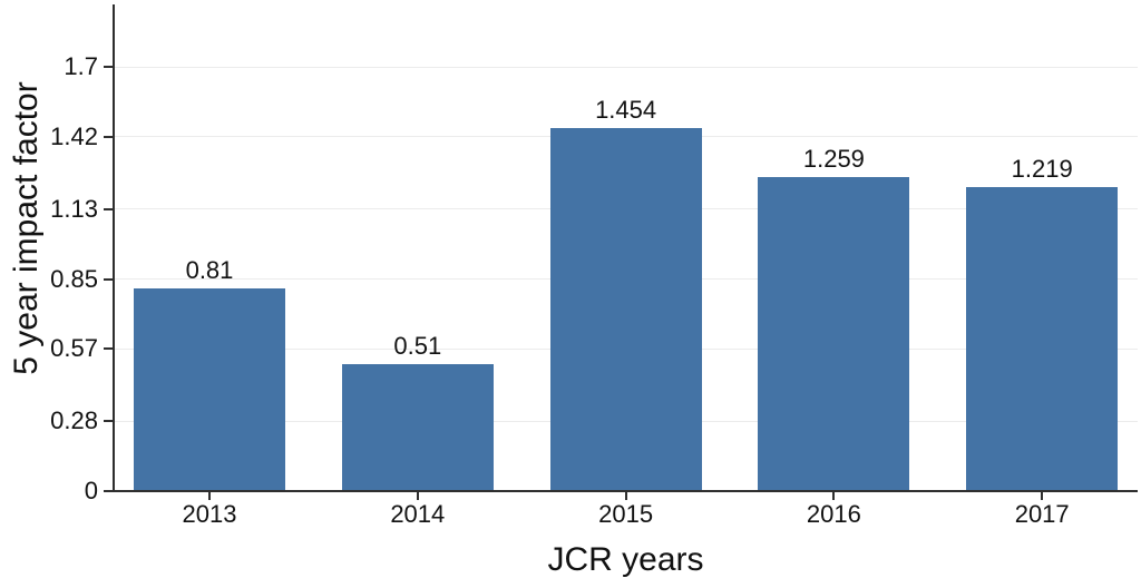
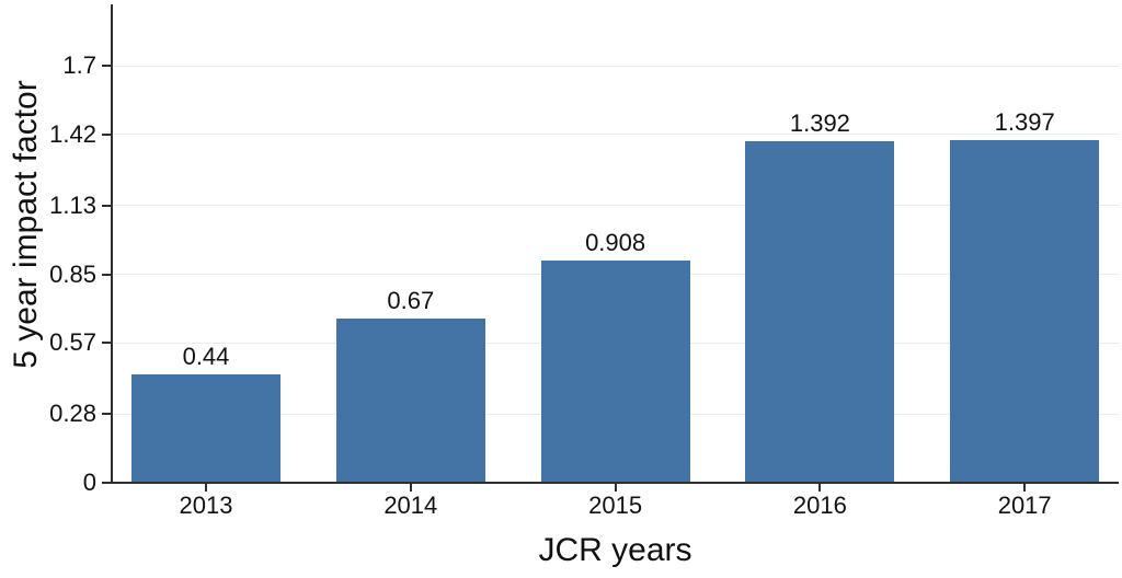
2013: 0.81 -> 0.44
2014: 0.51 -> 0.67
2015: 1.454 -> 0.908
2016: 1.259 -> 1.392
2017: 1.219 -> 1.397
